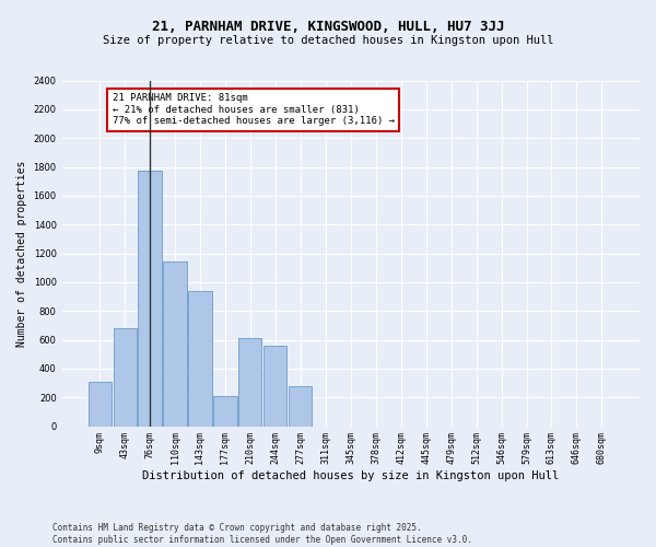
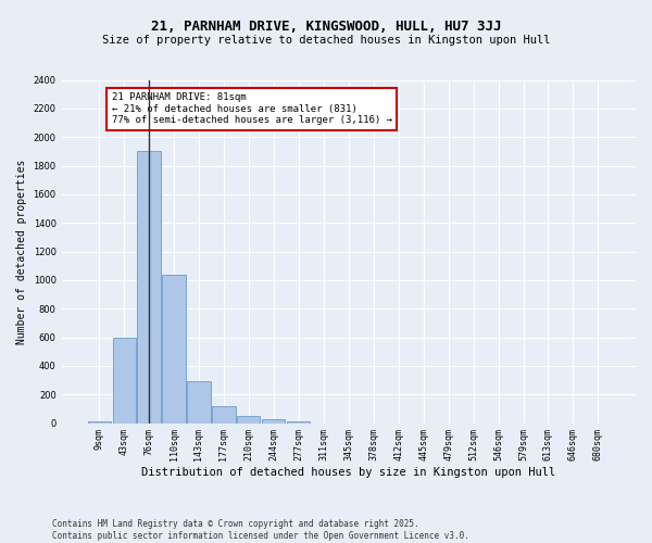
9sqm: 310 -> 20
43sqm: 680 -> 600
76sqm: 1770 -> 1900
110sqm: 1140 -> 1040
143sqm: 940 -> 300
177sqm: 210 -> 120
210sqm: 610 -> 50
244sqm: 560 -> 30
277sqm: 280 -> 10
